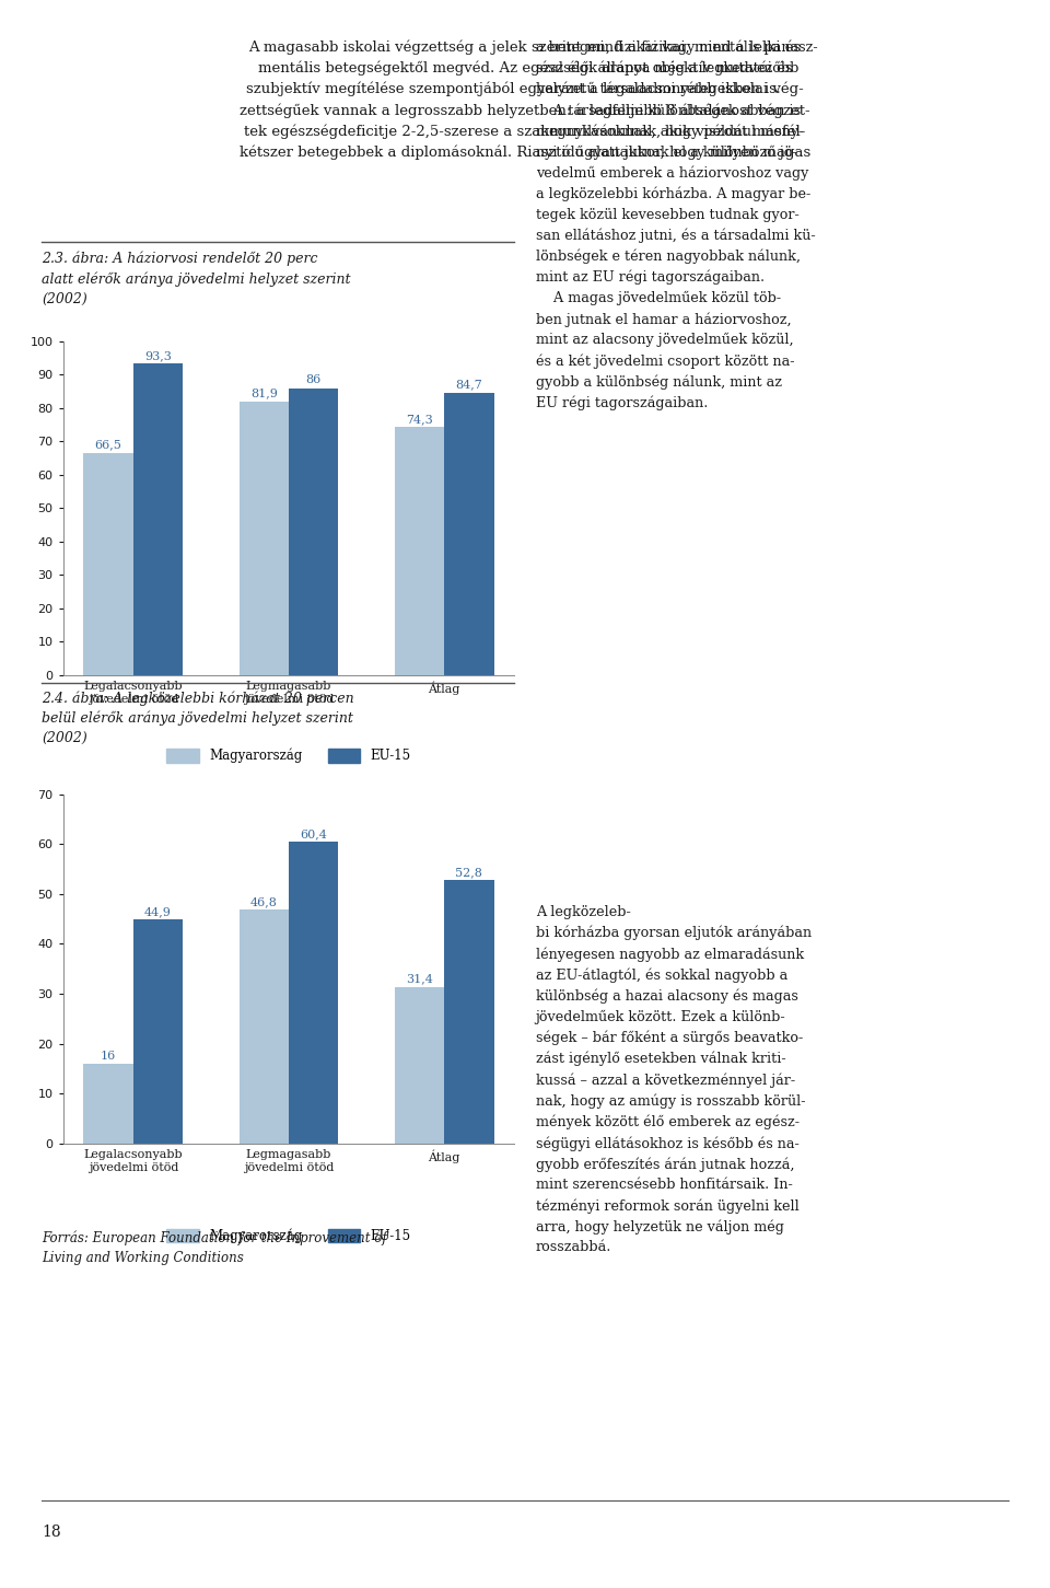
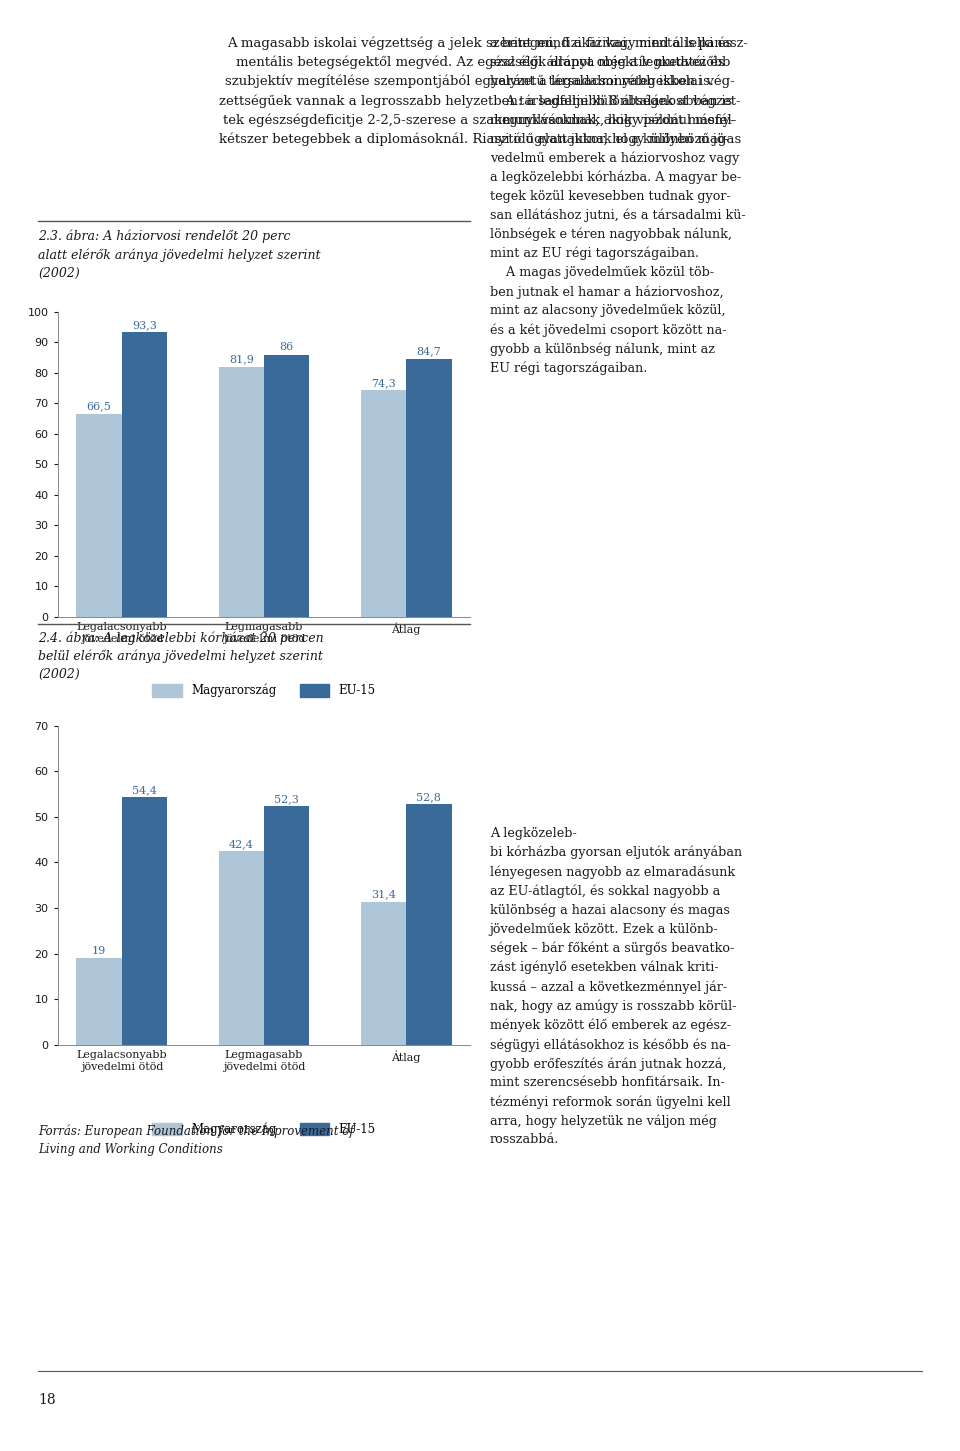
Magyarország/Legalacsonyabb jövedelmi ötöd: 16 -> 19
EU-15/Legalacsonyabb jövedelmi ötöd: 44,9 -> 54,4
Magyarország/Legmagasabb jövedelmi ötöd: 46,8 -> 42,4
EU-15/Legmagasabb jövedelmi ötöd: 60,4 -> 52,3
